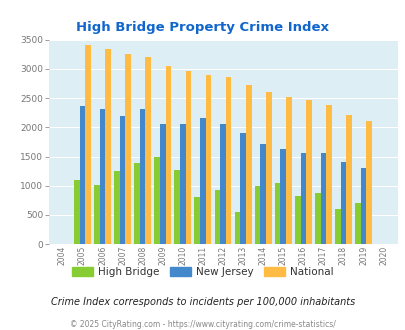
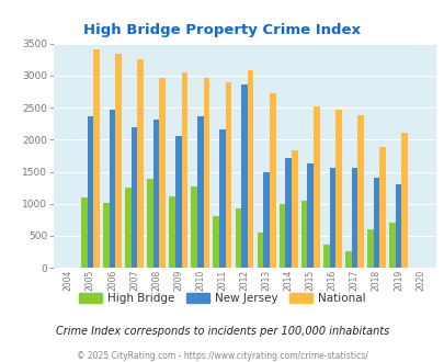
New Jersey/2006: 2310 -> 2460
National/2008: 3200 -> 2960
High Bridge/2009: 1500 -> 1120
New Jersey/2010: 2060 -> 2360
New Jersey/2012: 2050 -> 2860
National/2012: 2860 -> 3080
New Jersey/2013: 1900 -> 1500
National/2014: 2600 -> 1840
High Bridge/2016: 820 -> 360
High Bridge/2017: 870 -> 260
National/2018: 2210 -> 1880
